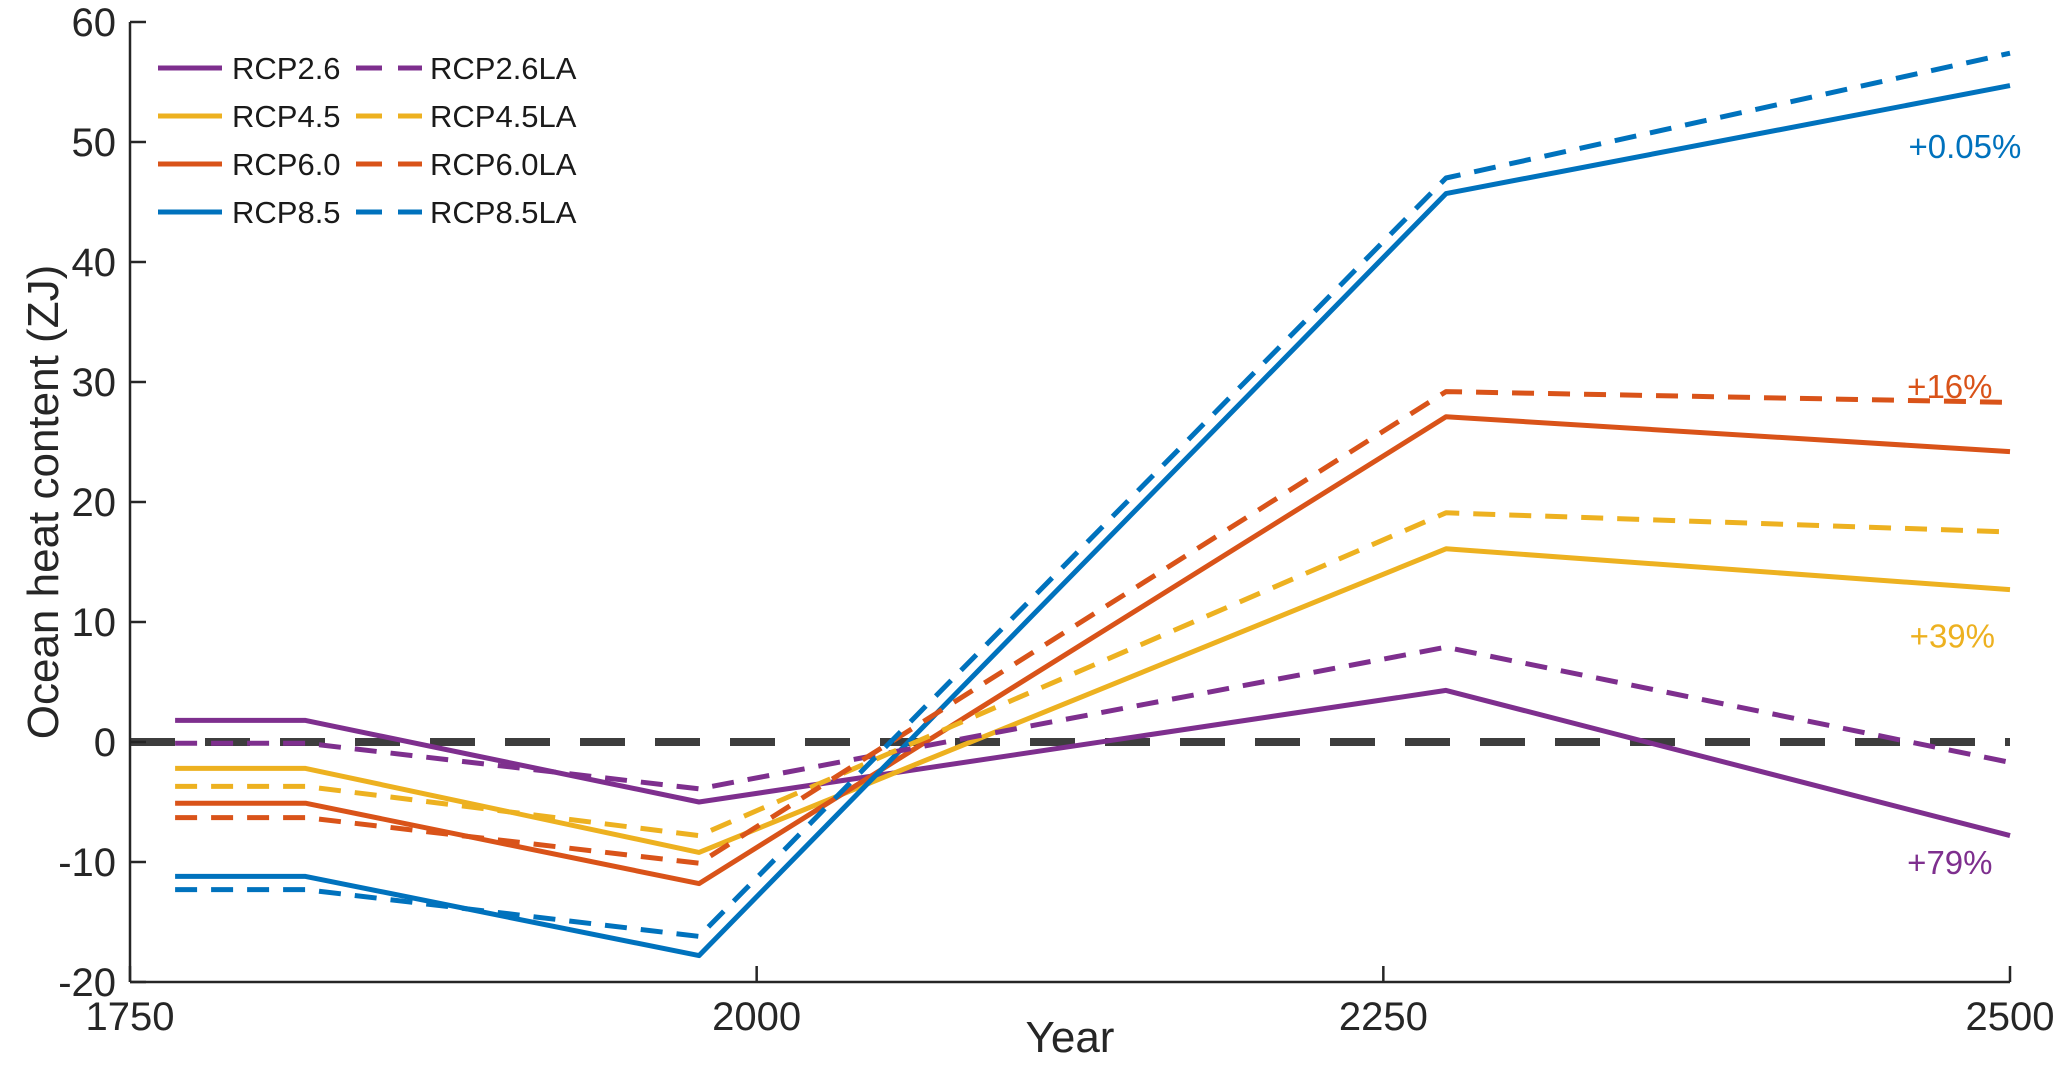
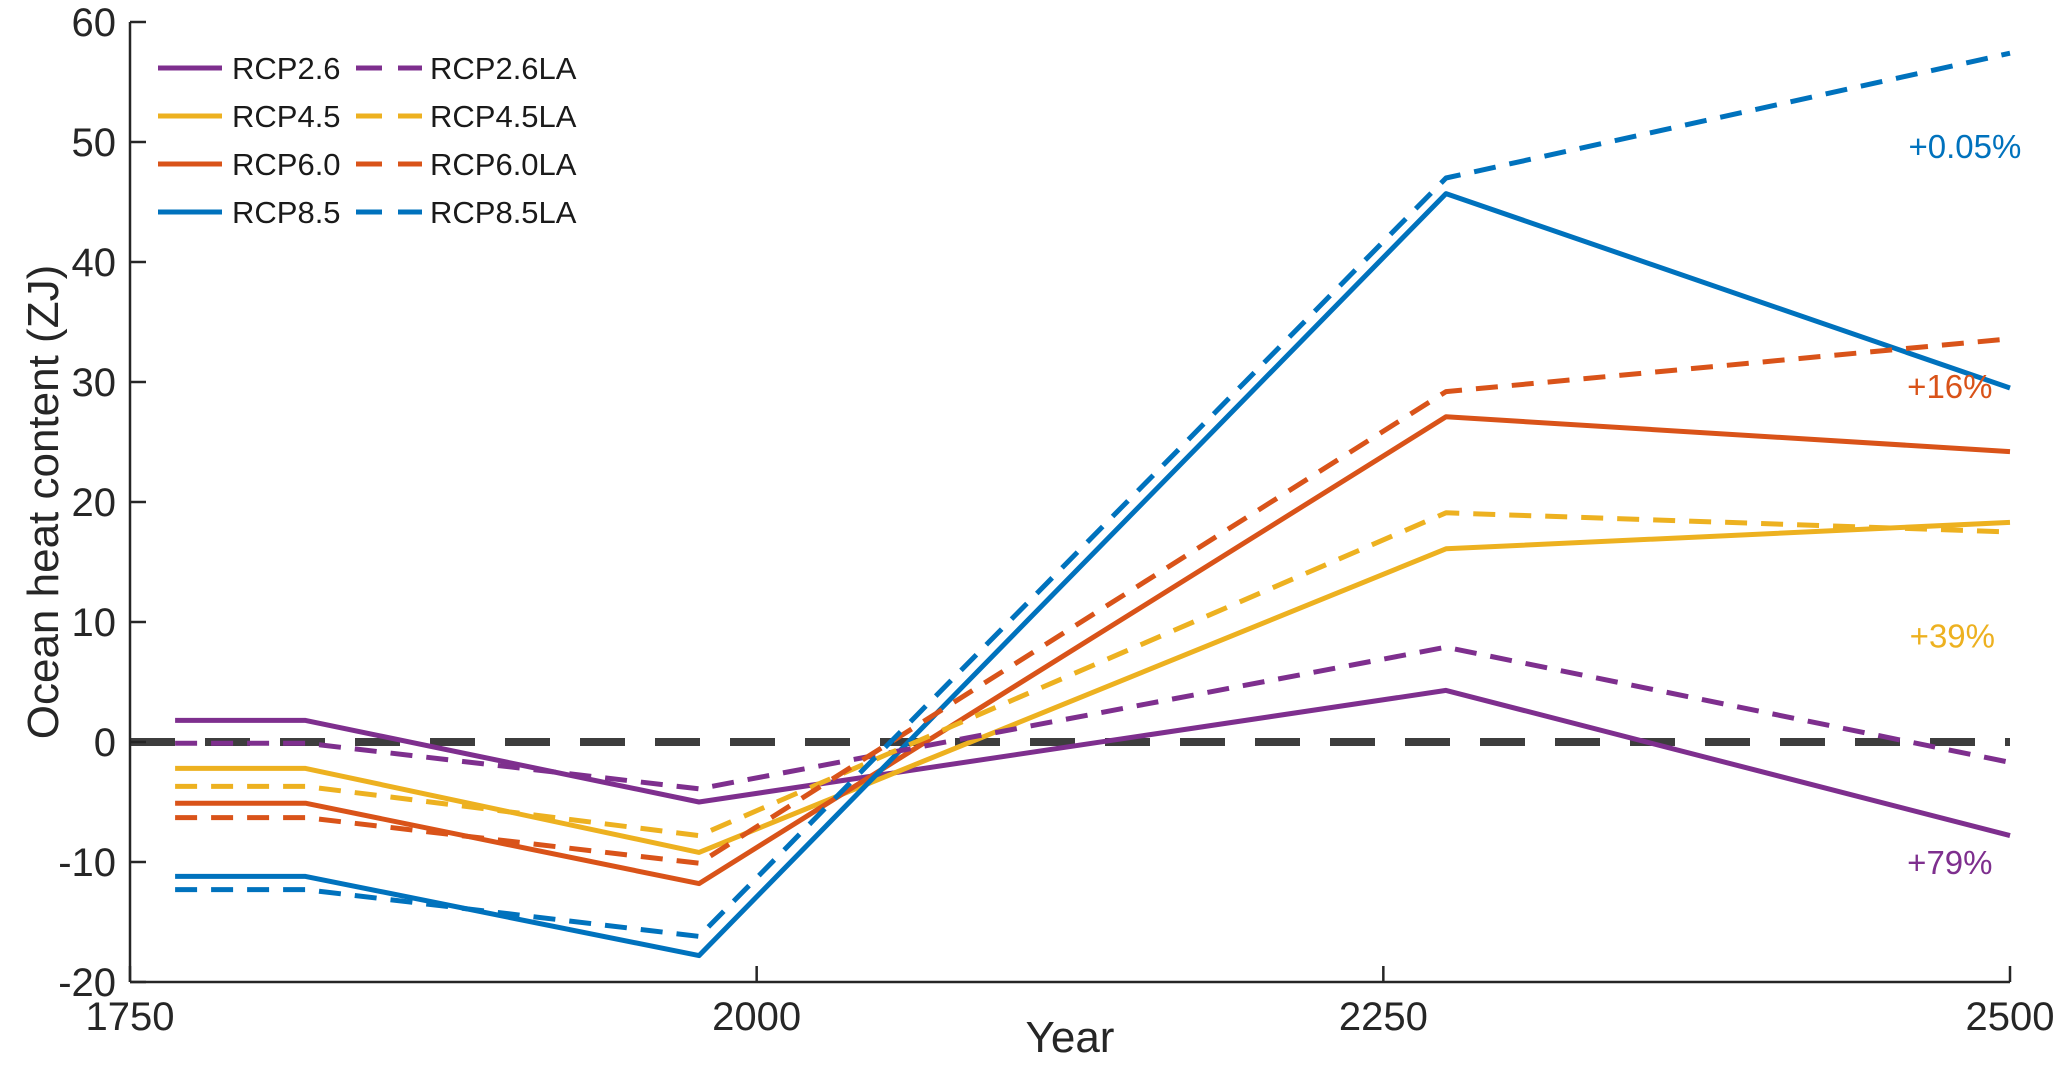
RCP4.5/2500: 12.7 -> 18.3
RCP8.5/2500: 54.7 -> 29.5
RCP6.0LA/2500: 28.3 -> 33.6
